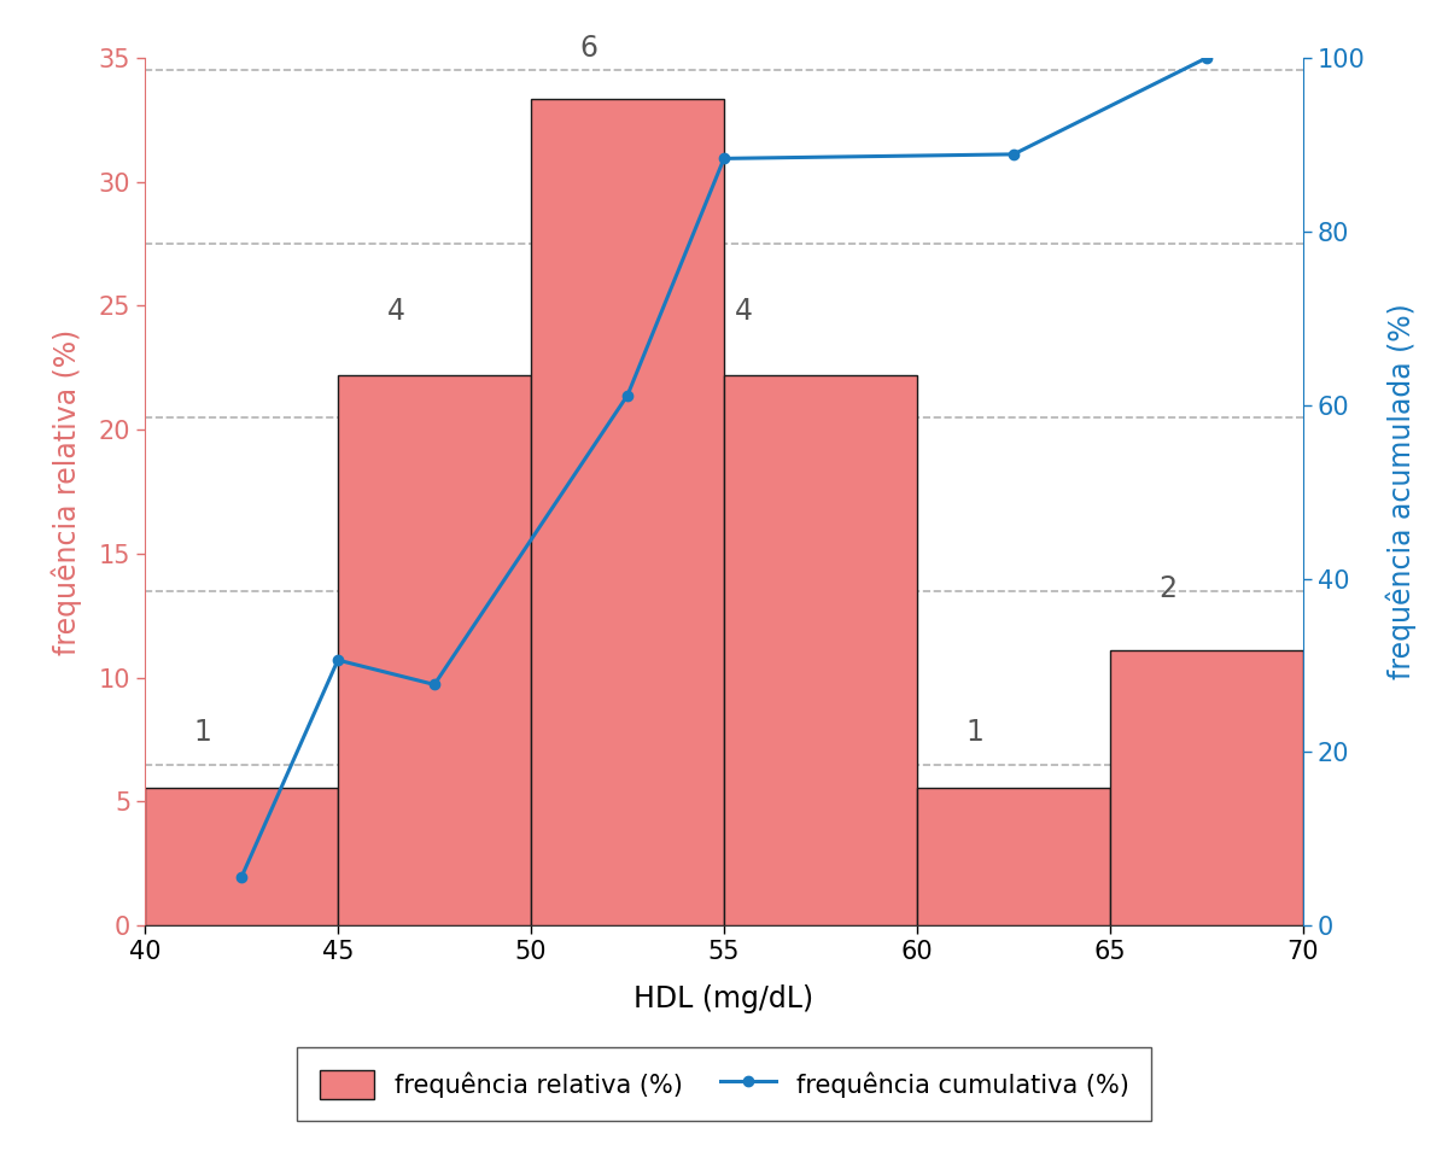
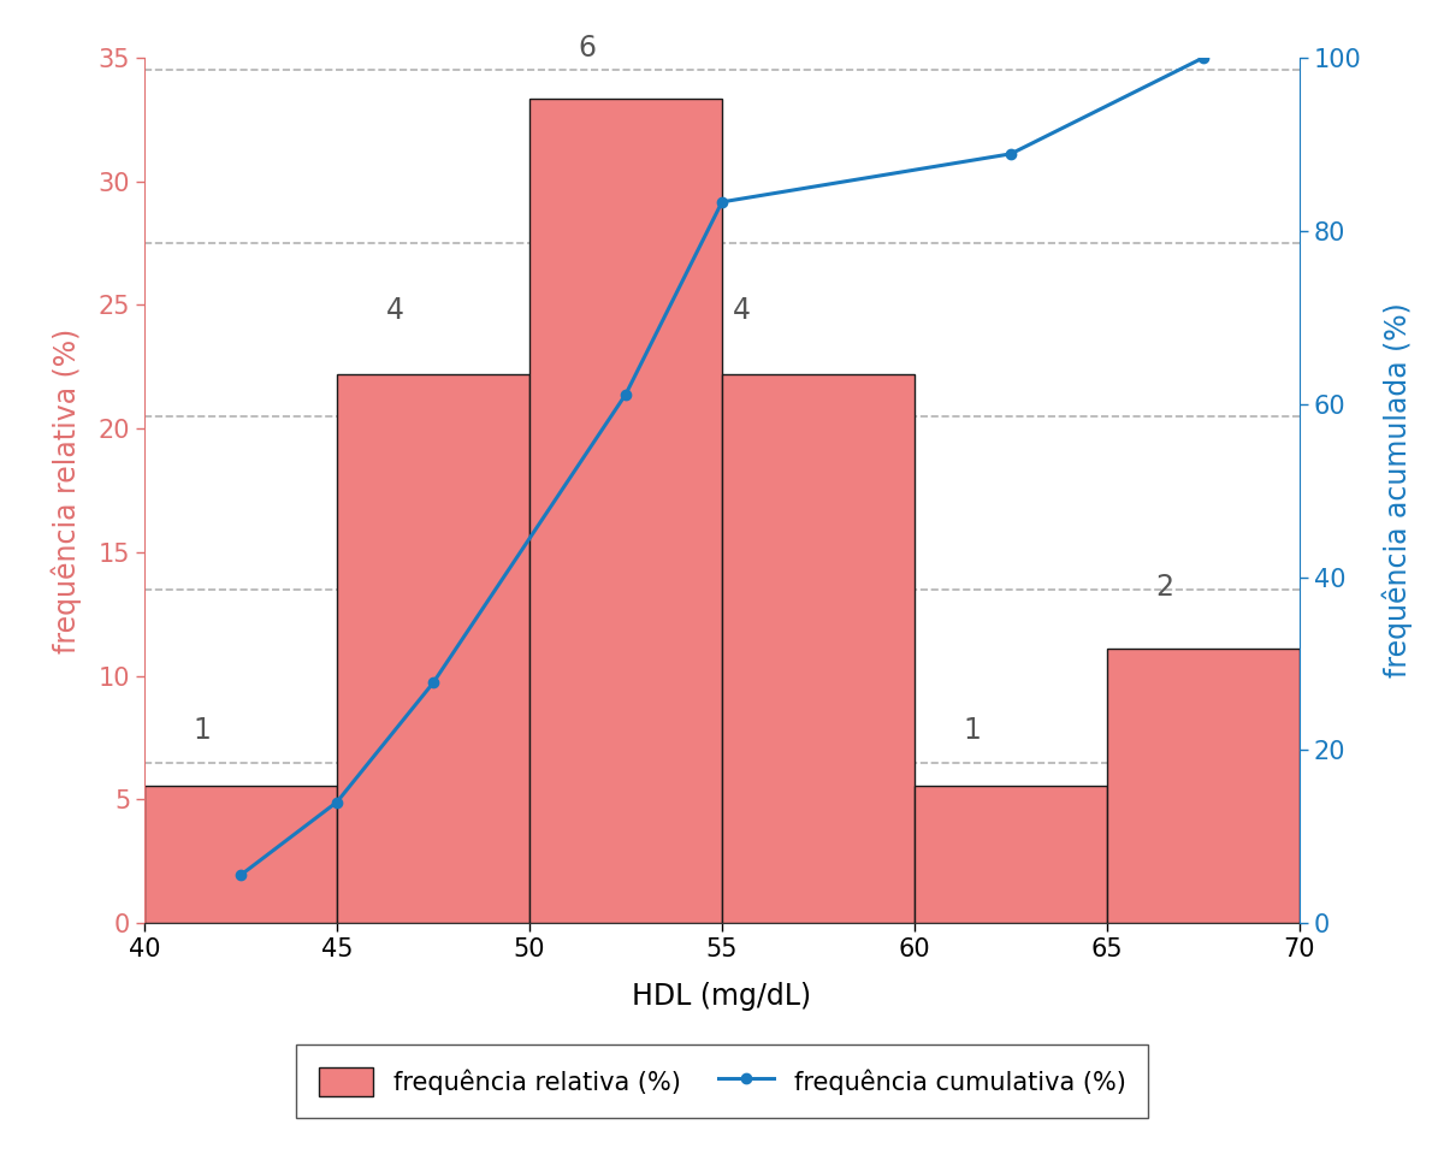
frequência cumulativa (%)/45: 30.6 -> 14.0
frequência cumulativa (%)/55: 88.4 -> 83.3
